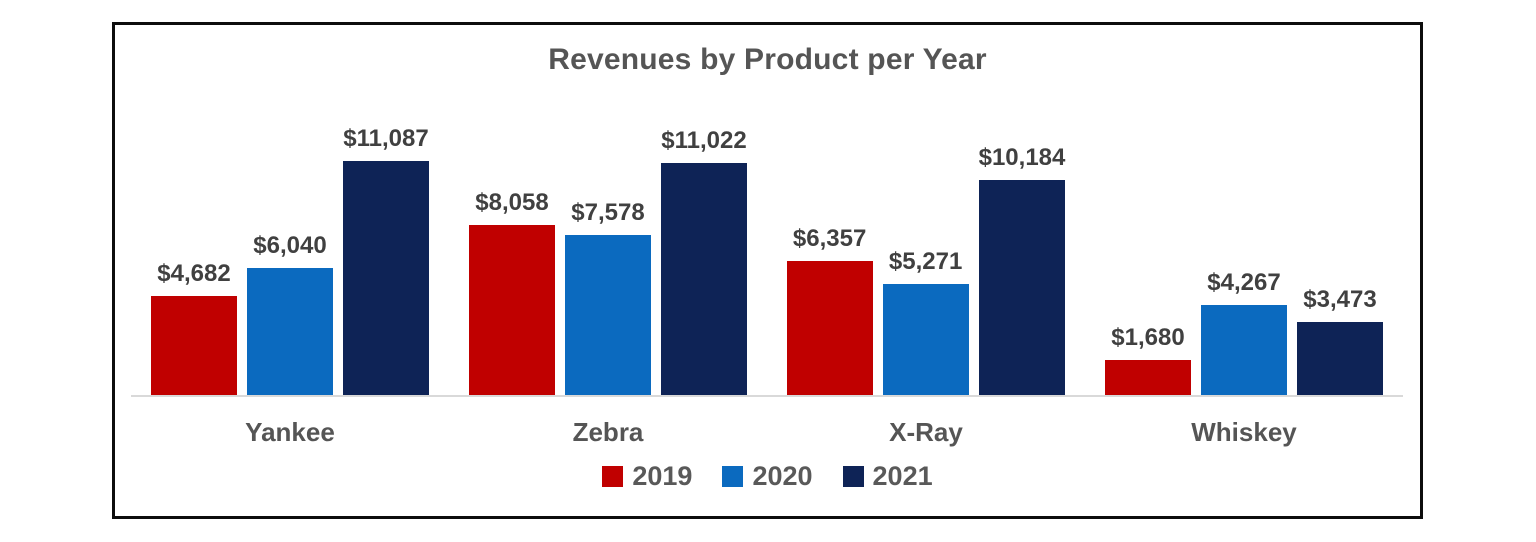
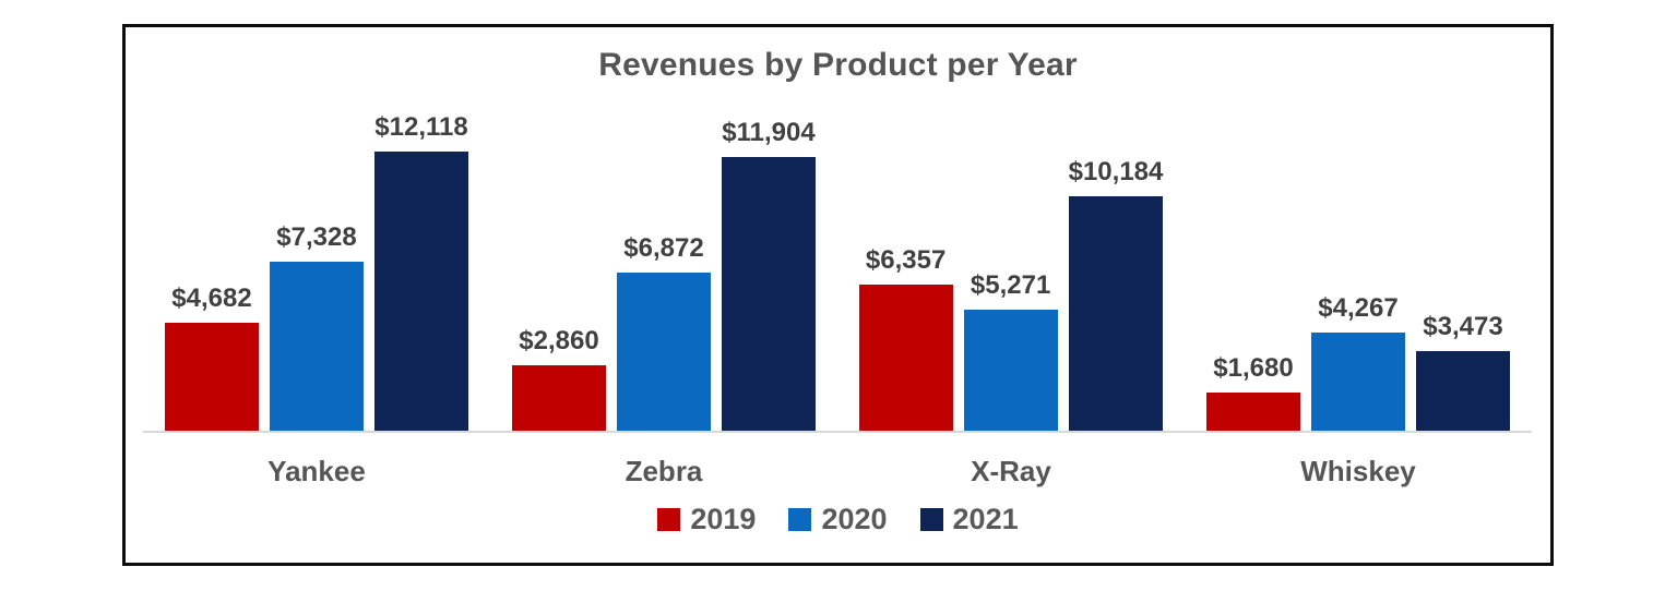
2020/Yankee: $6,040 -> $7,328
2021/Yankee: $11,087 -> $12,118
2019/Zebra: $8,058 -> $2,860
2020/Zebra: $7,578 -> $6,872
2021/Zebra: $11,022 -> $11,904
